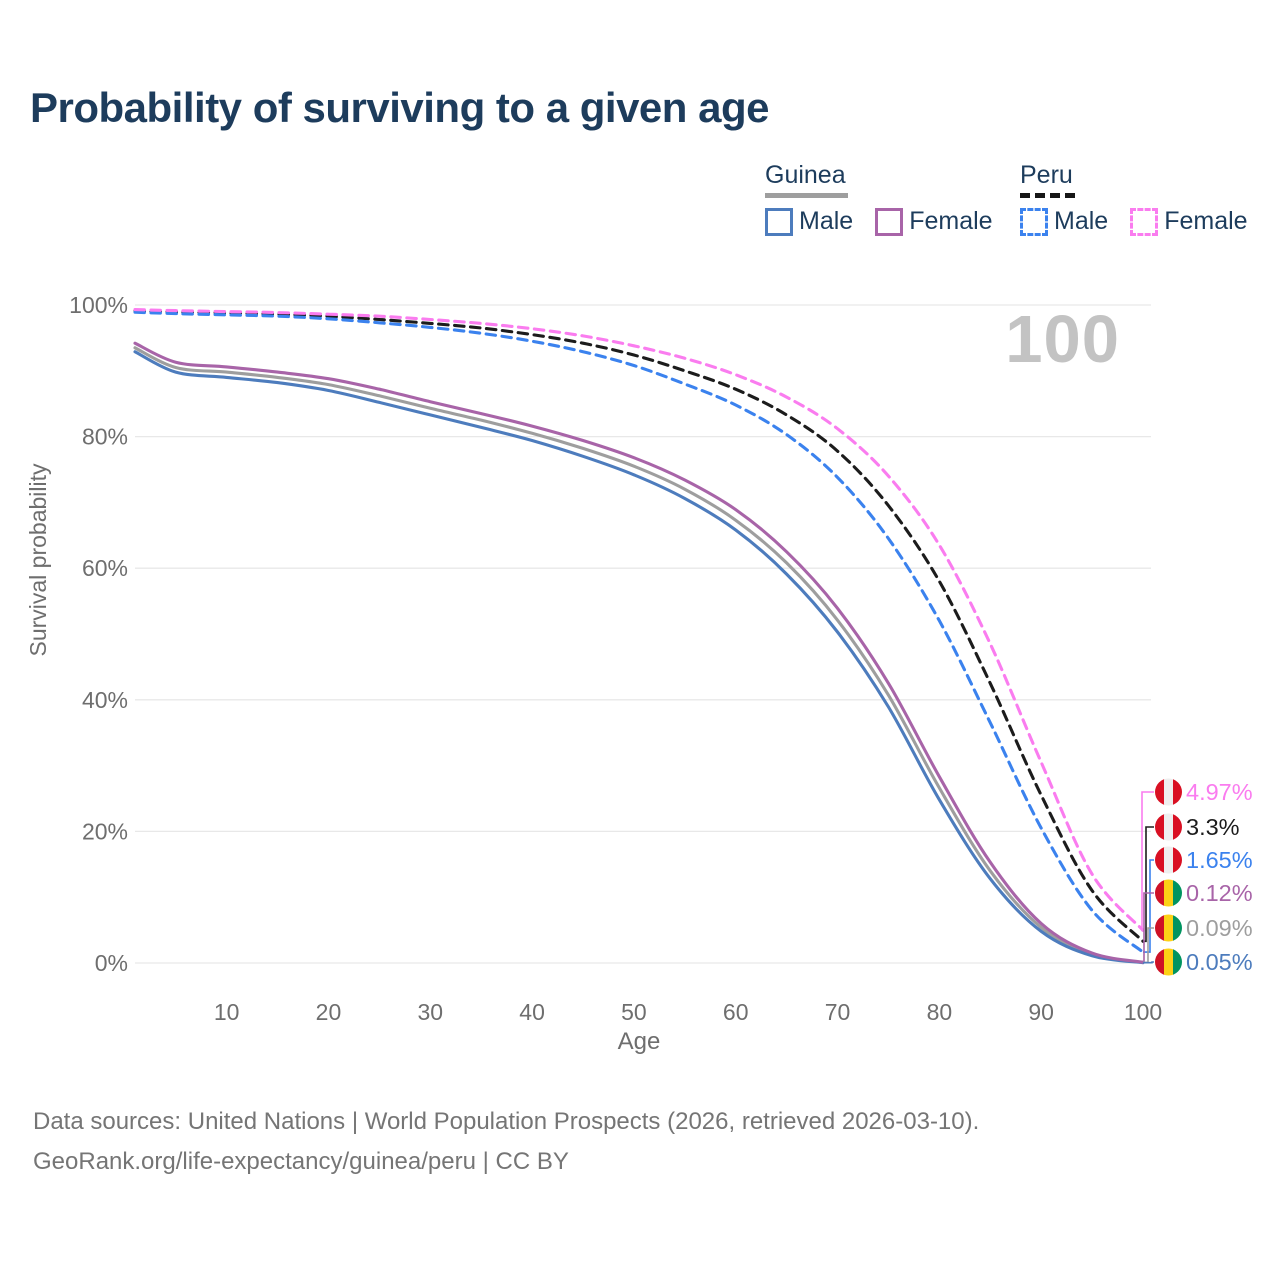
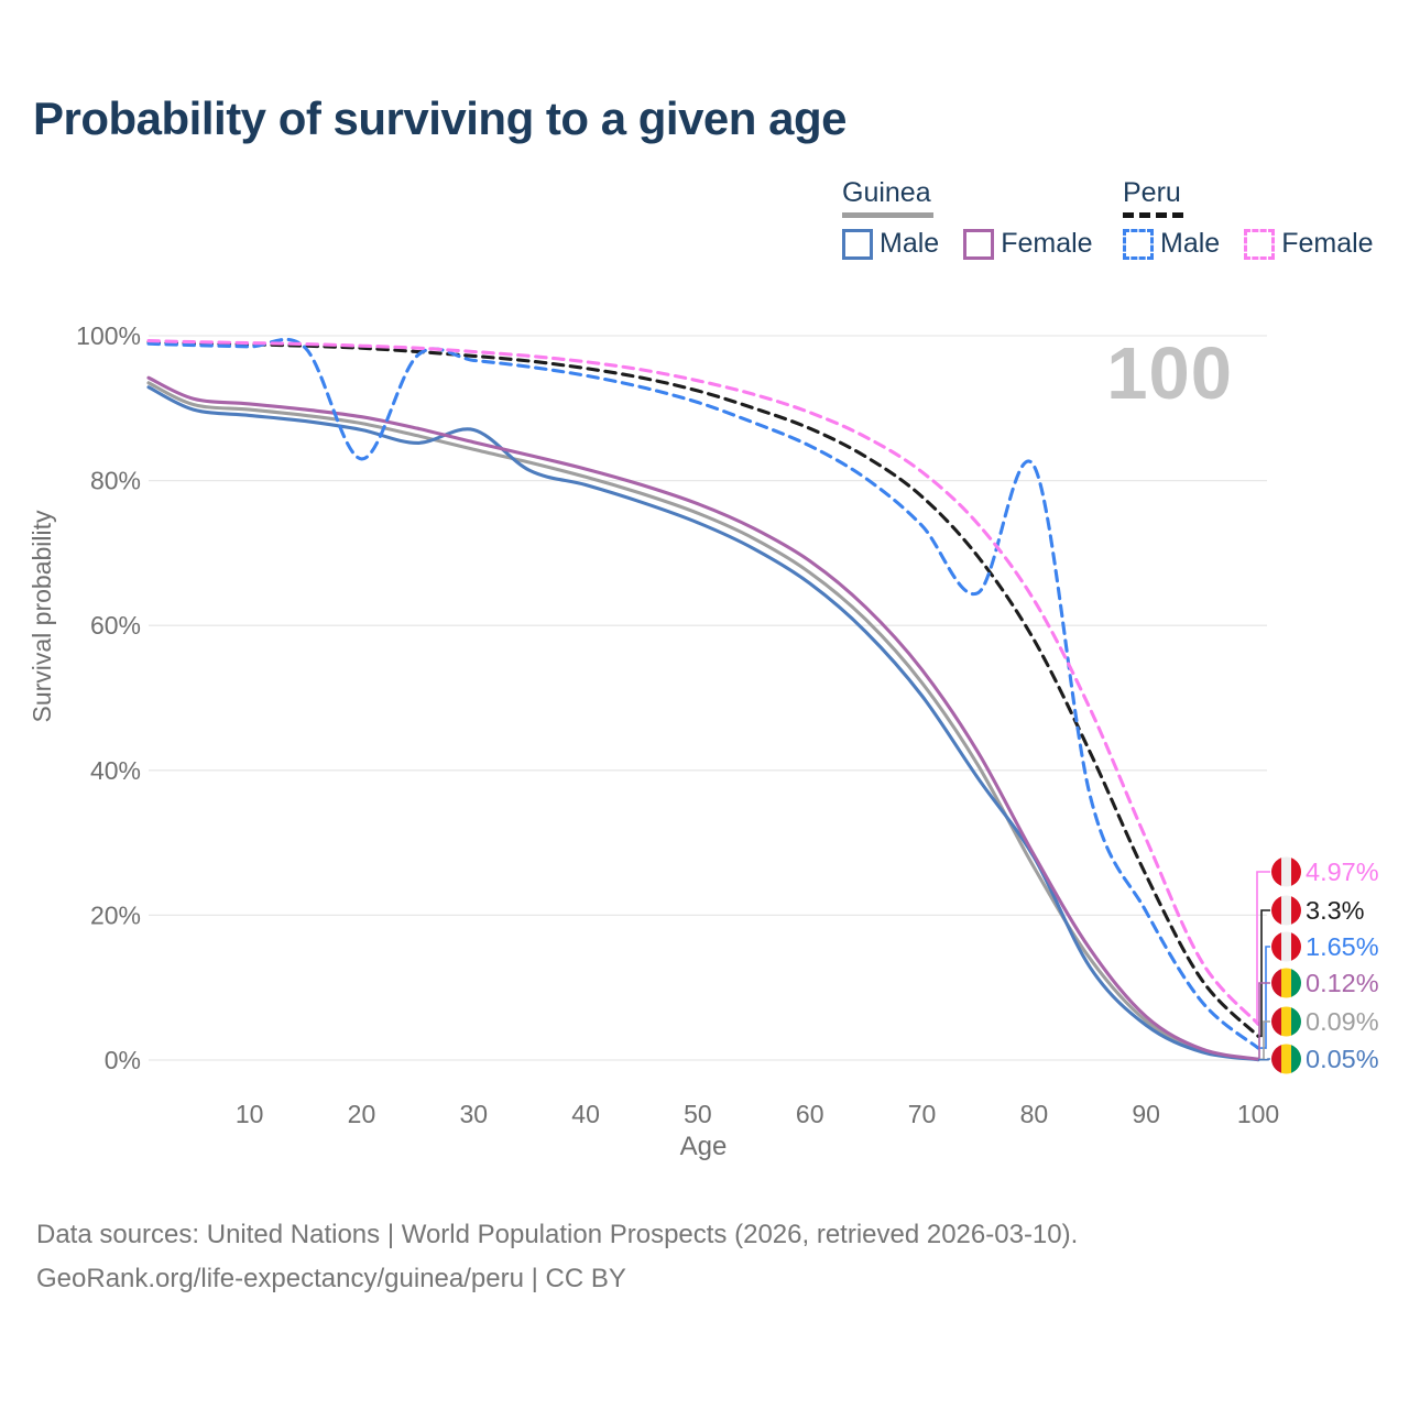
Peru Male/20: 98% -> 83%
Guinea Male/30: 83% -> 87%
Guinea Male/80: 25% -> 28%
Peru Male/80: 52% -> 82%
